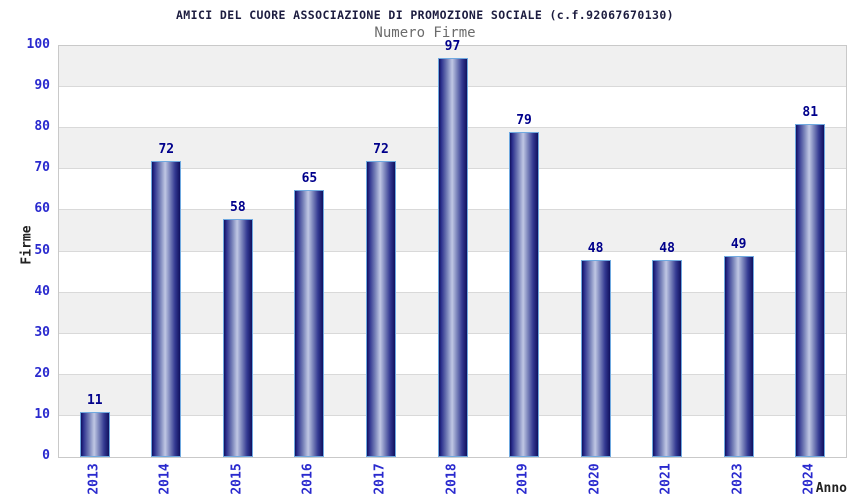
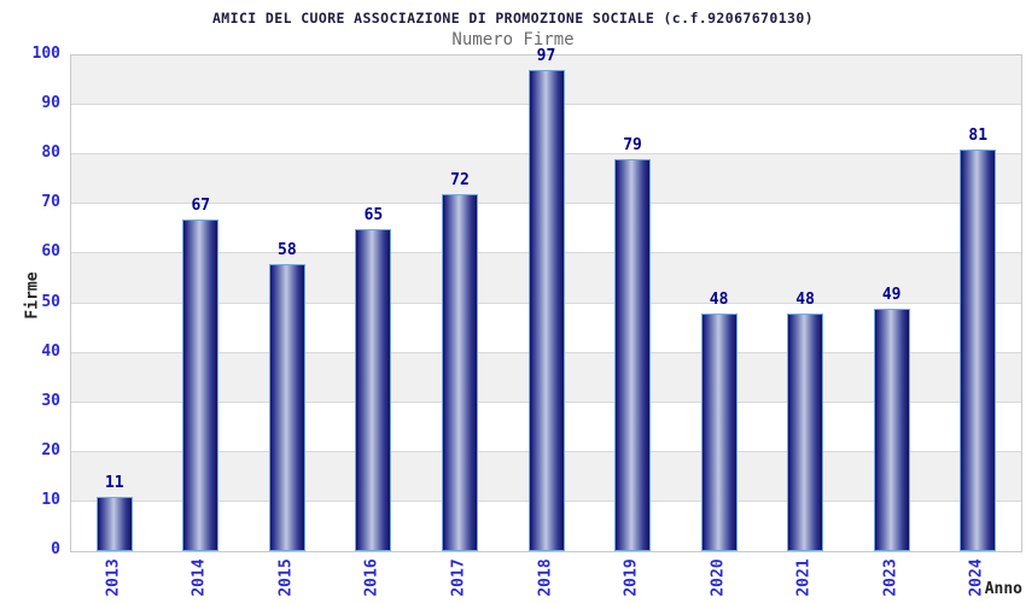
2014: 72 -> 67
